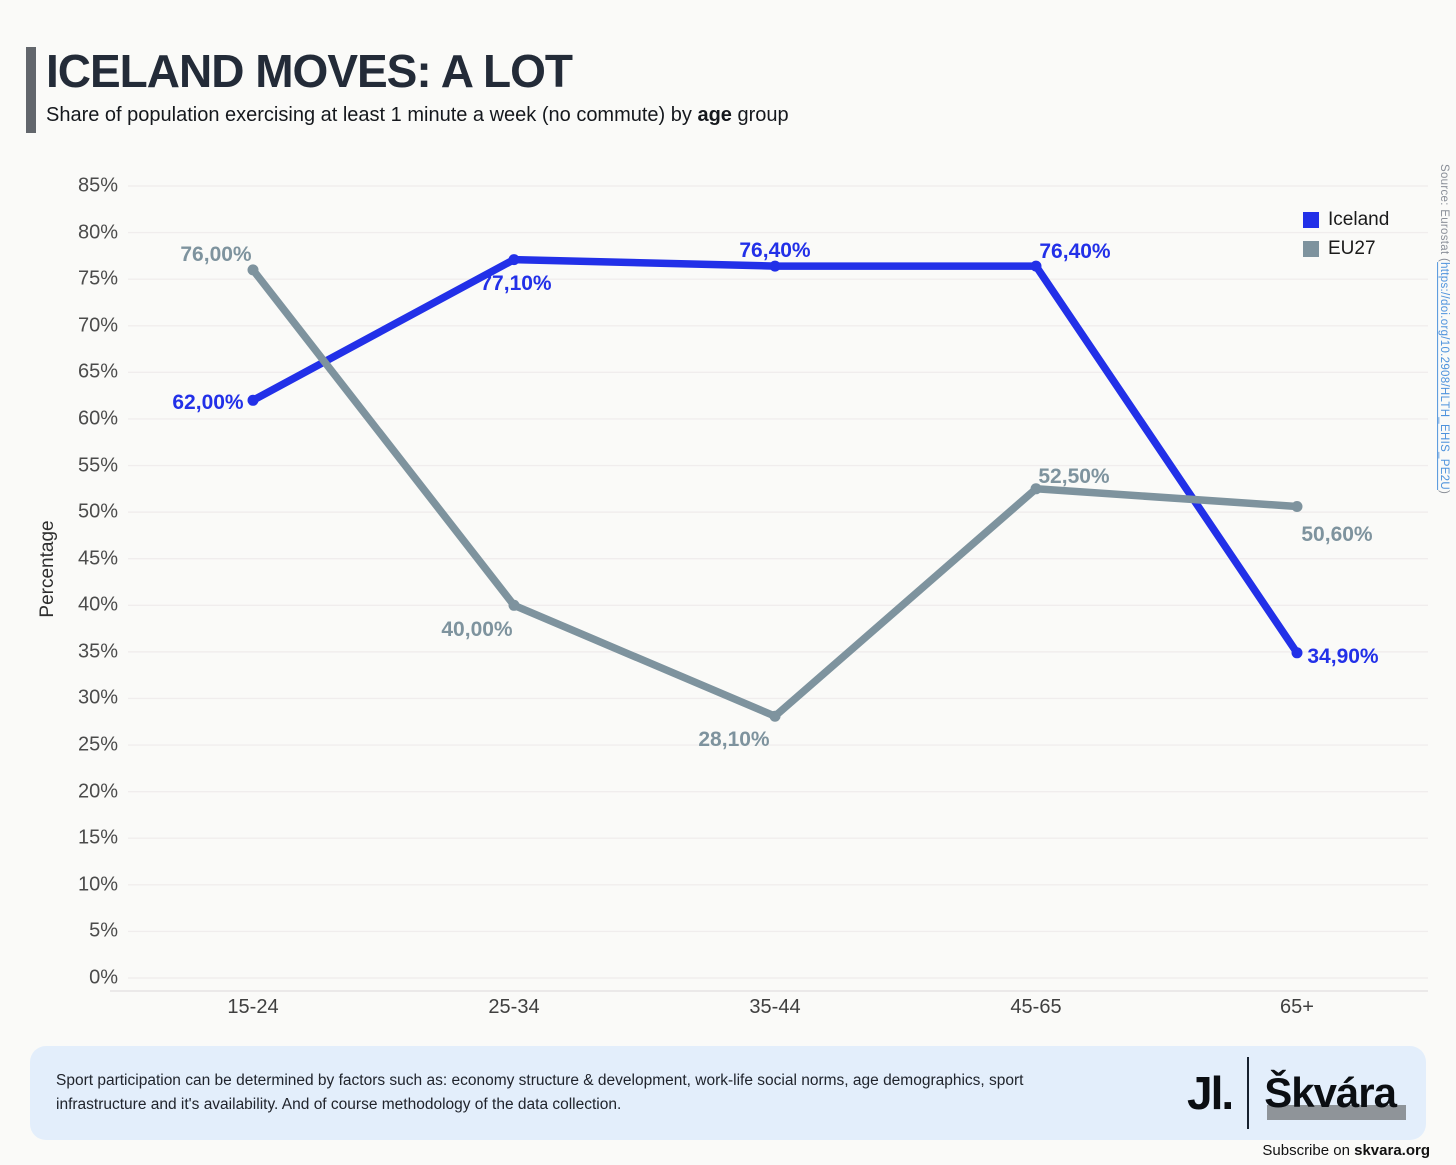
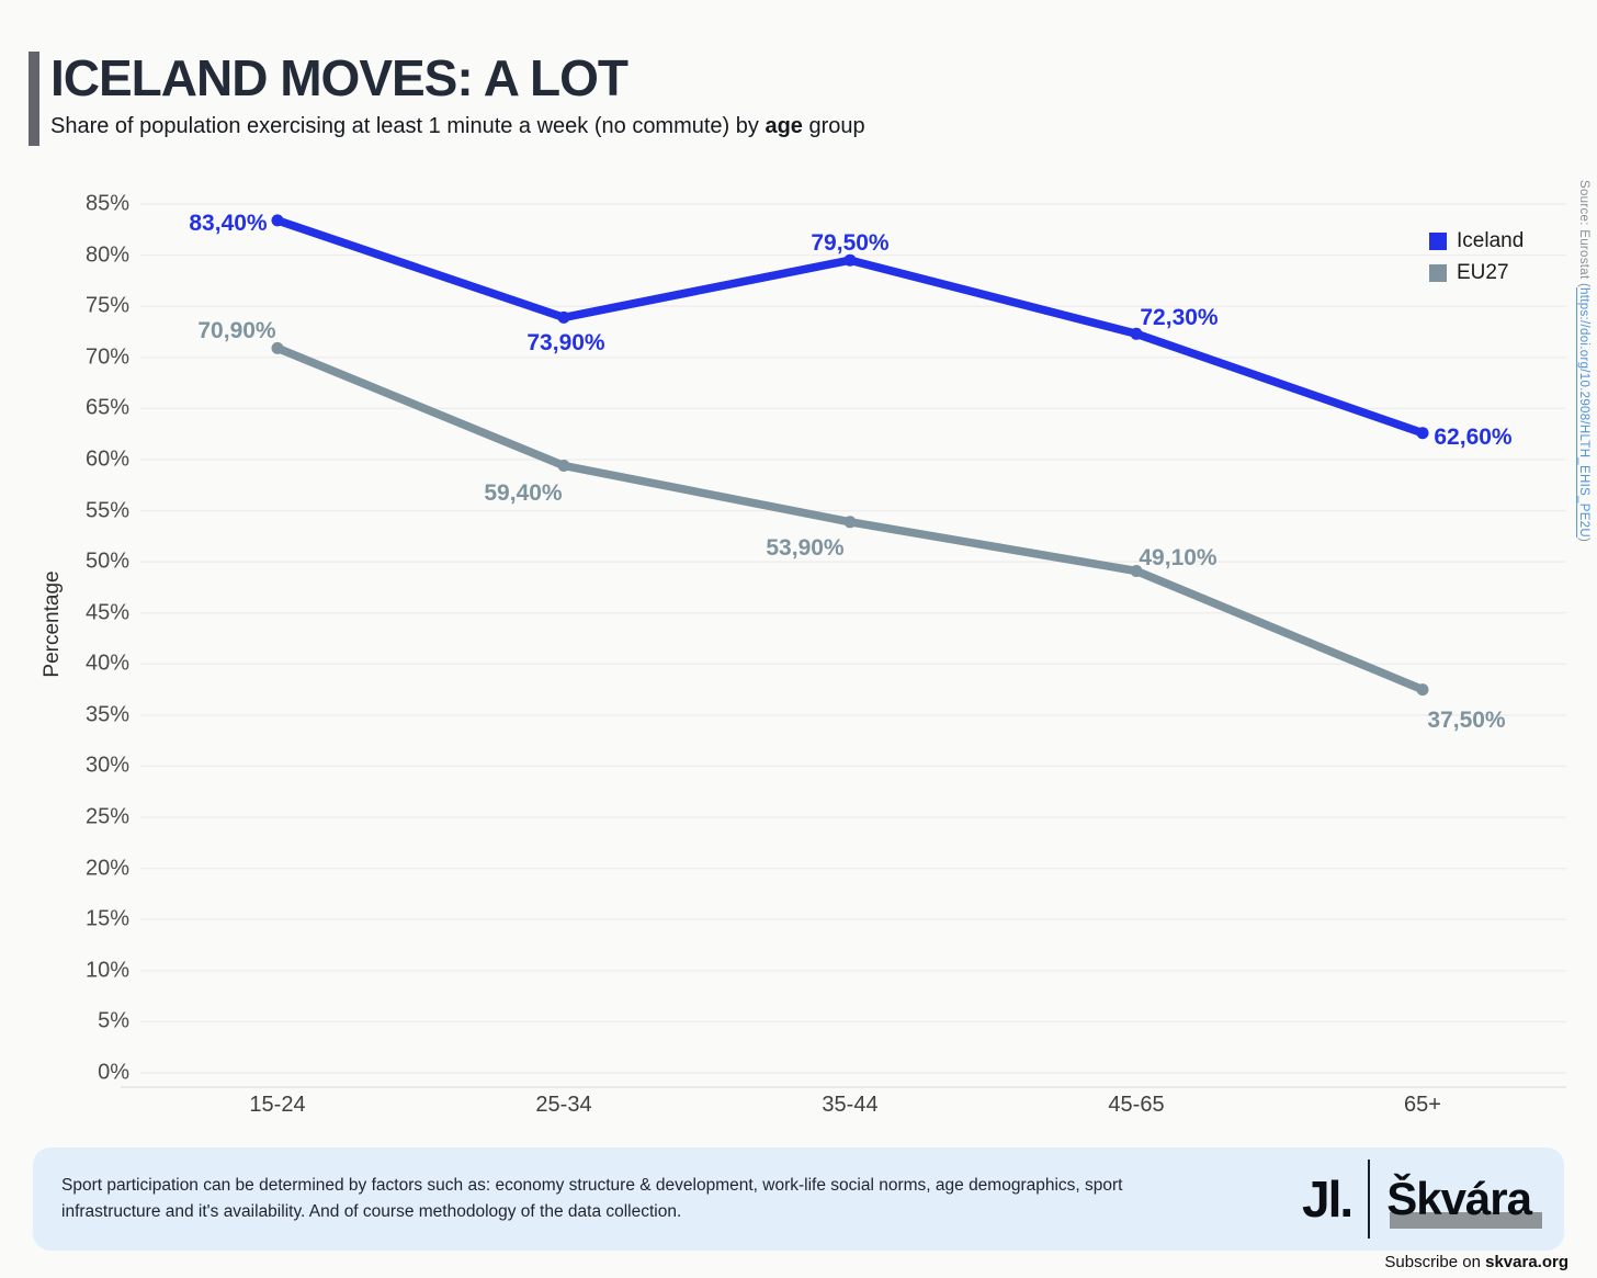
Iceland/15-24: 62,00% -> 83,40%
EU27/15-24: 76,00% -> 70,90%
Iceland/25-34: 77,10% -> 73,90%
EU27/25-34: 40,00% -> 59,40%
Iceland/35-44: 76,40% -> 79,50%
EU27/35-44: 28,10% -> 53,90%
Iceland/45-65: 76,40% -> 72,30%
EU27/45-65: 52,50% -> 49,10%
Iceland/65+: 34,90% -> 62,60%
EU27/65+: 50,60% -> 37,50%
